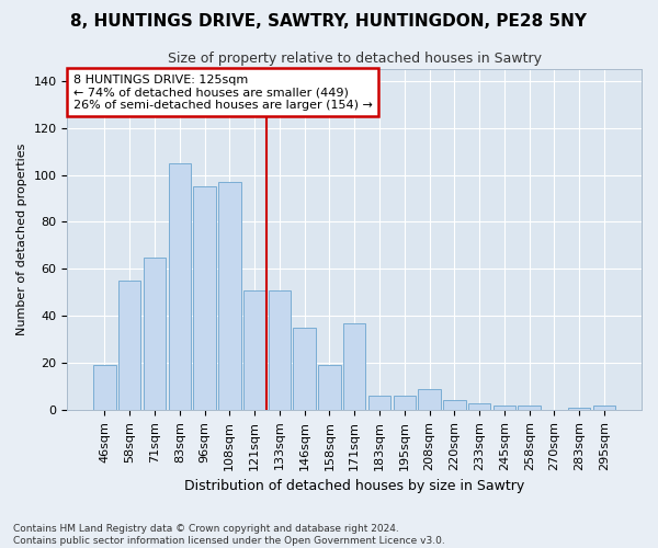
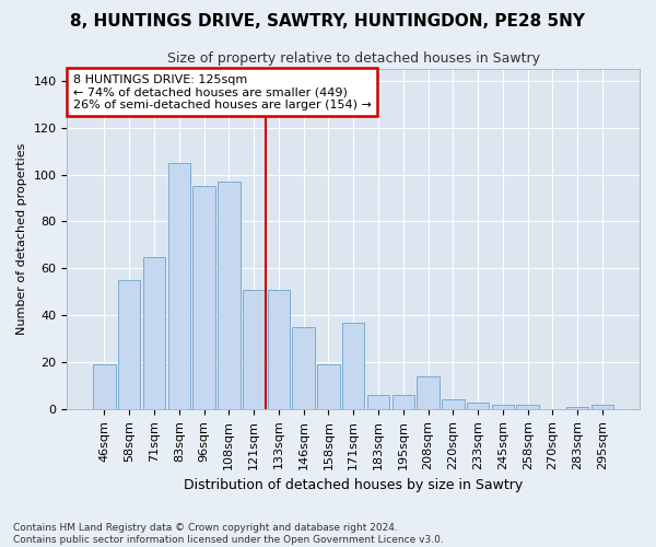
208sqm: 9 -> 14
